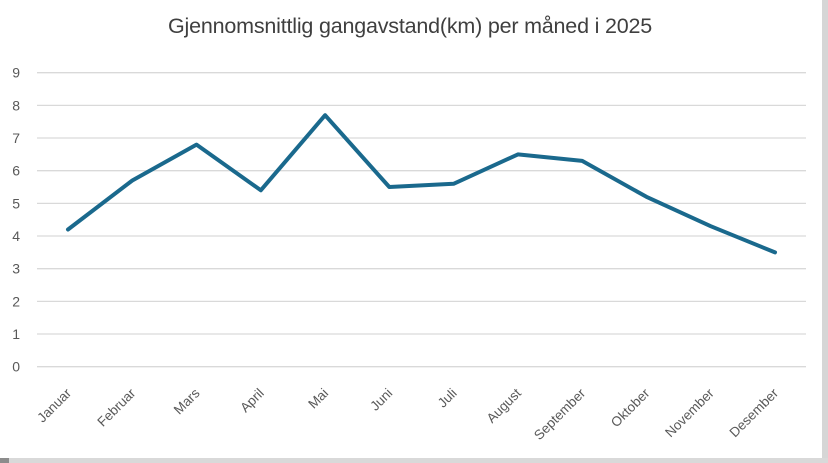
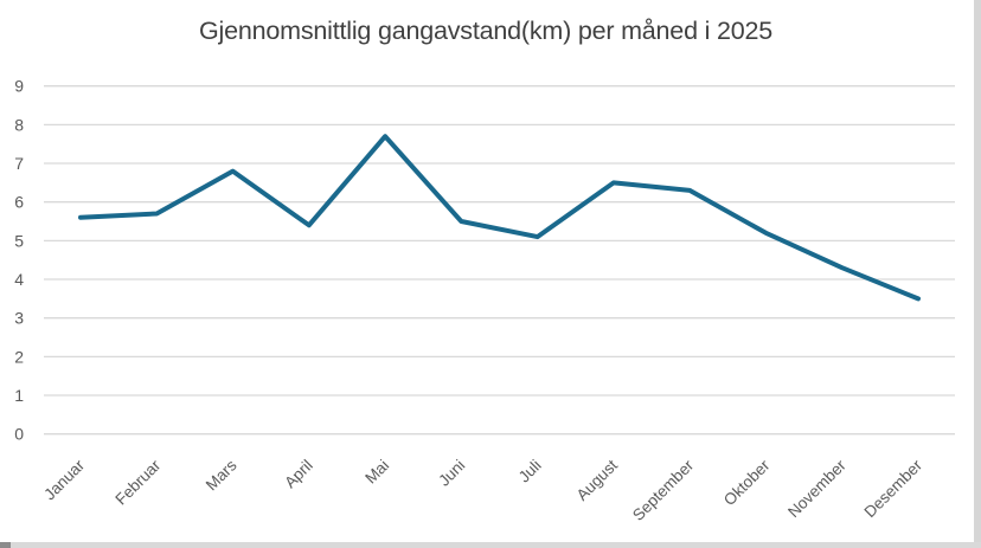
Januar: 4.2 -> 5.6
Juli: 5.6 -> 5.1
